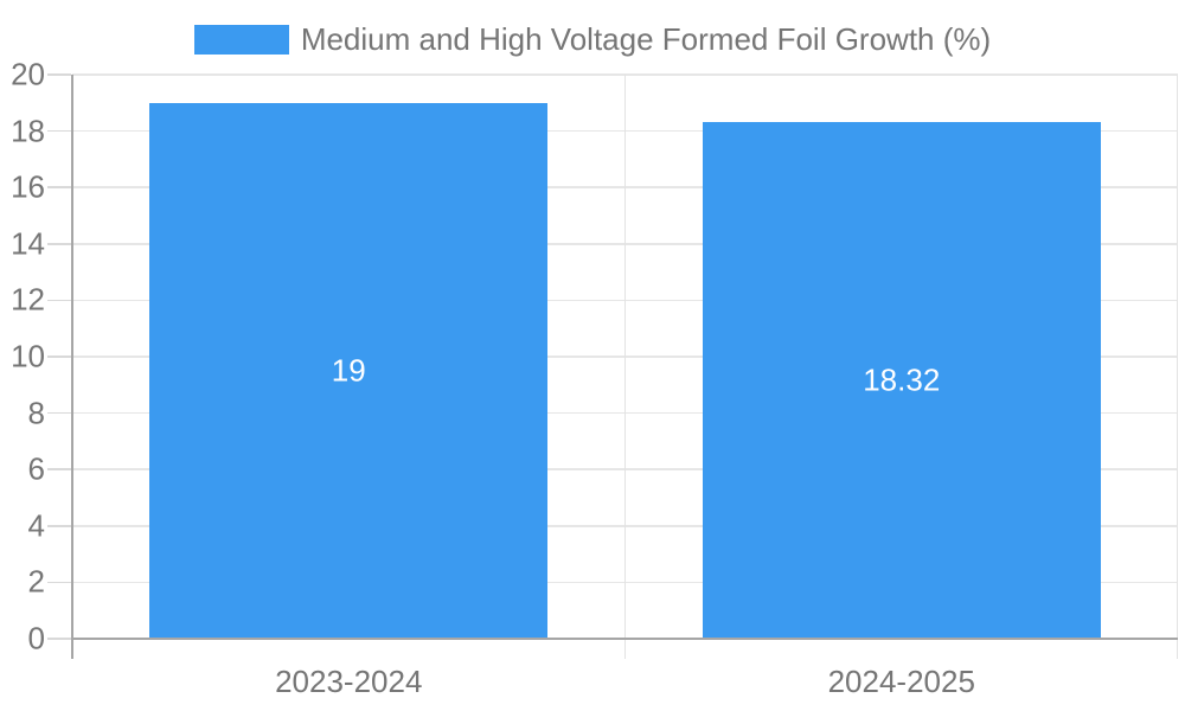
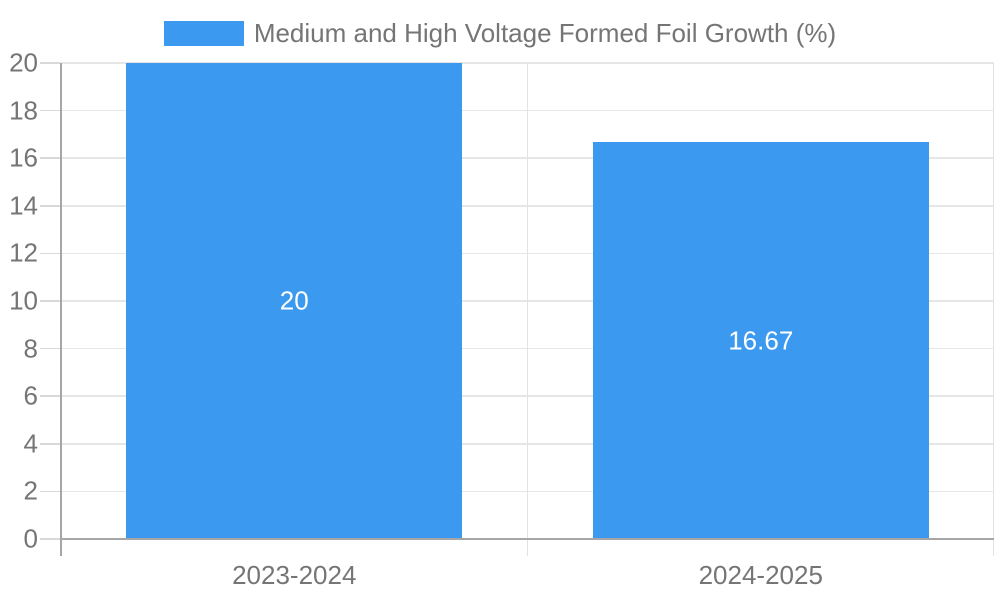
2023-2024: 19 -> 20
2024-2025: 18.32 -> 16.67
